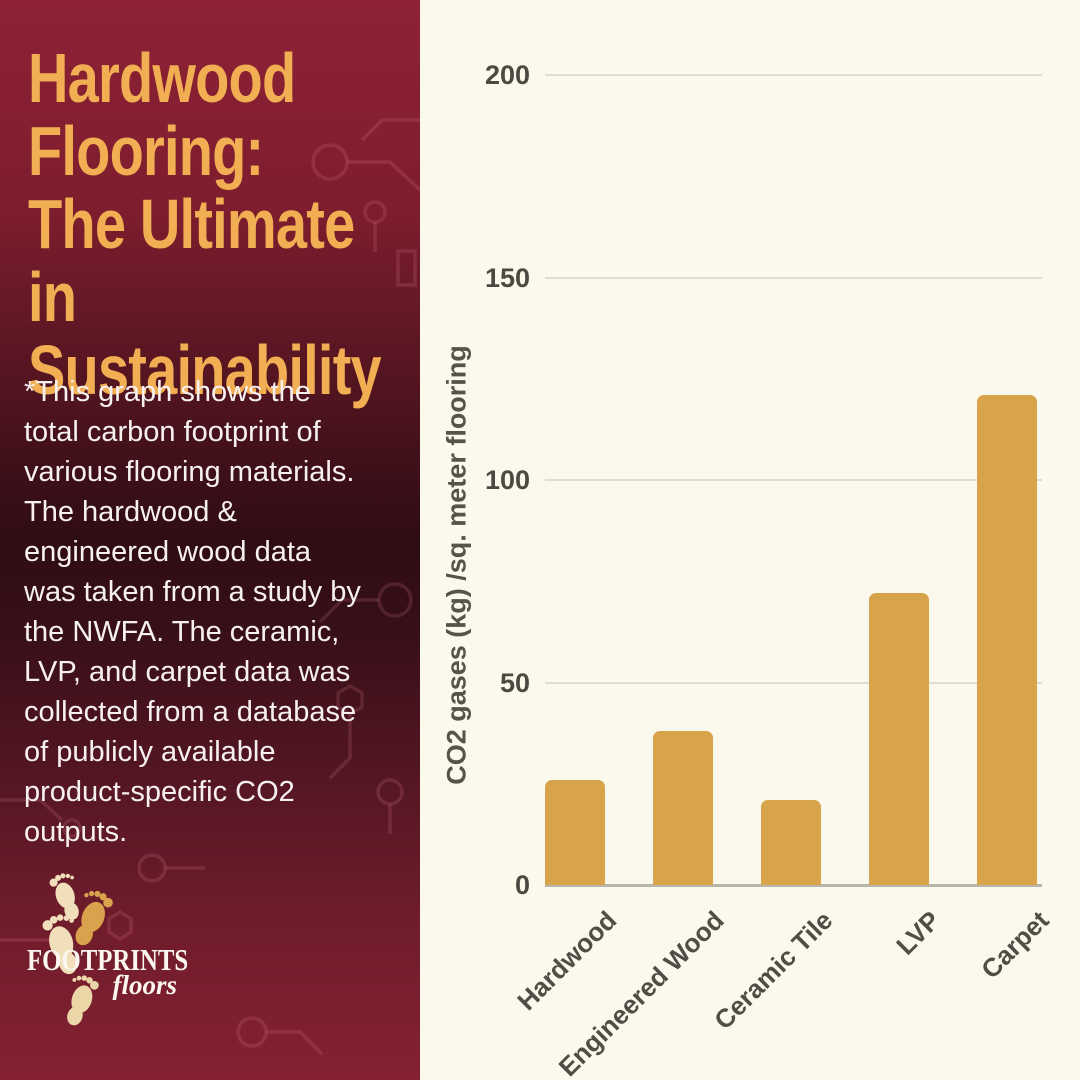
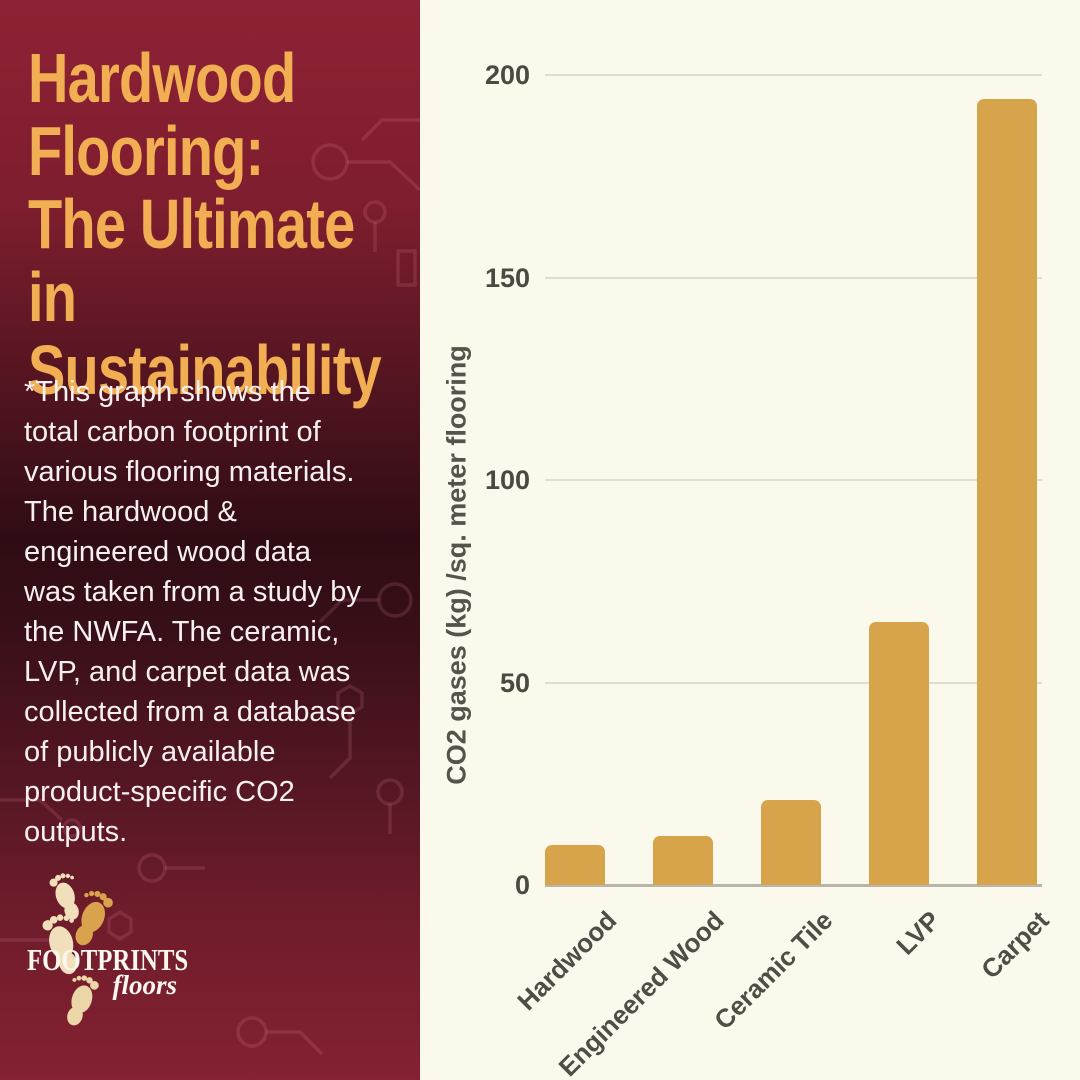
Hardwood: 26 -> 10
Engineered Wood: 38 -> 12
LVP: 72 -> 65
Carpet: 121 -> 194
